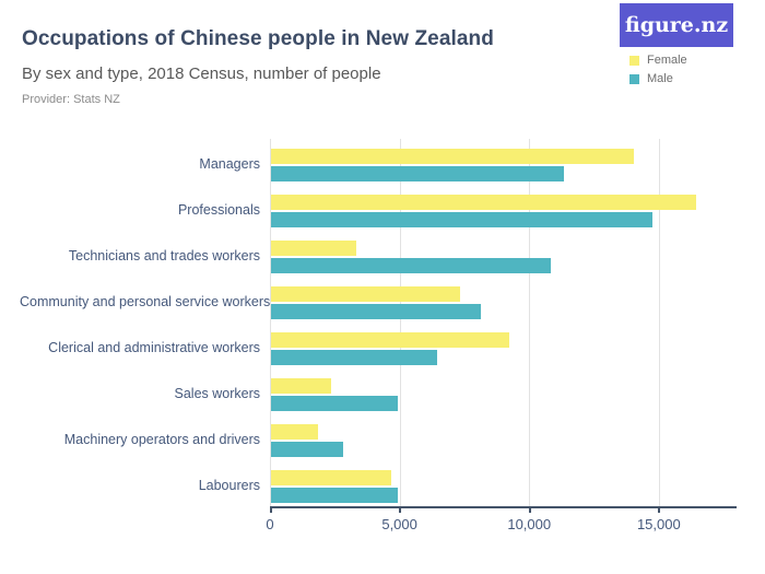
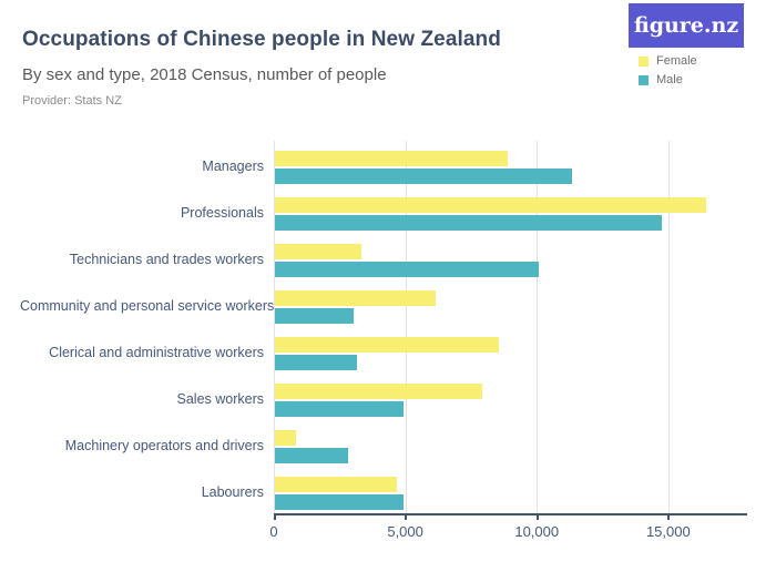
Female/Managers: 14000 -> 8800
Male/Technicians and trades workers: 10800 -> 10000
Female/Community and personal service workers: 7300 -> 6100
Male/Community and personal service workers: 8100 -> 3000
Female/Clerical and administrative workers: 9200 -> 8500
Male/Clerical and administrative workers: 6400 -> 3100
Female/Sales workers: 2300 -> 7900
Female/Machinery operators and drivers: 1800 -> 800
